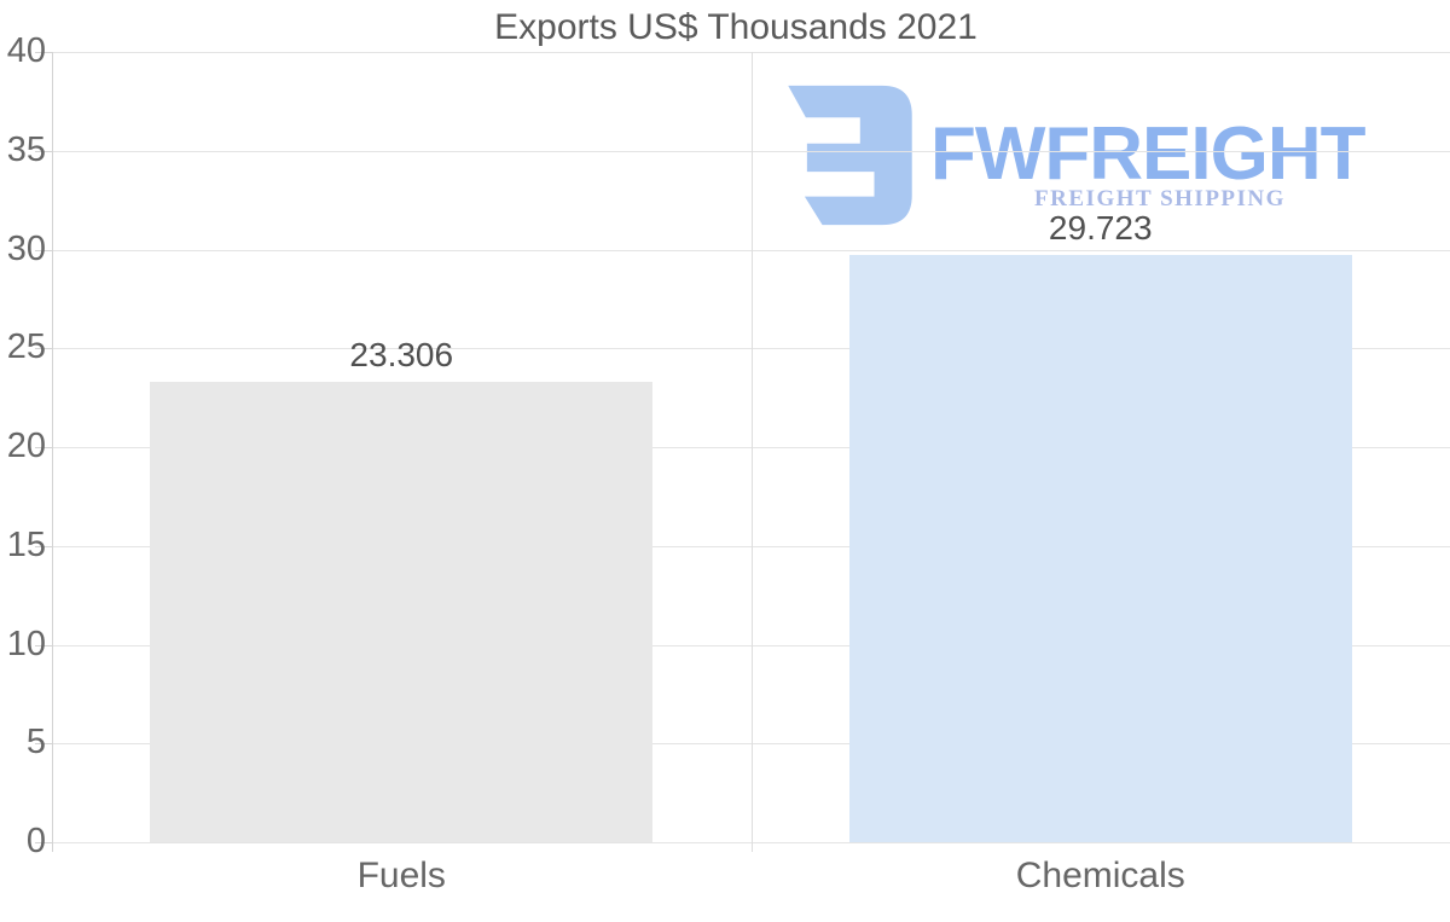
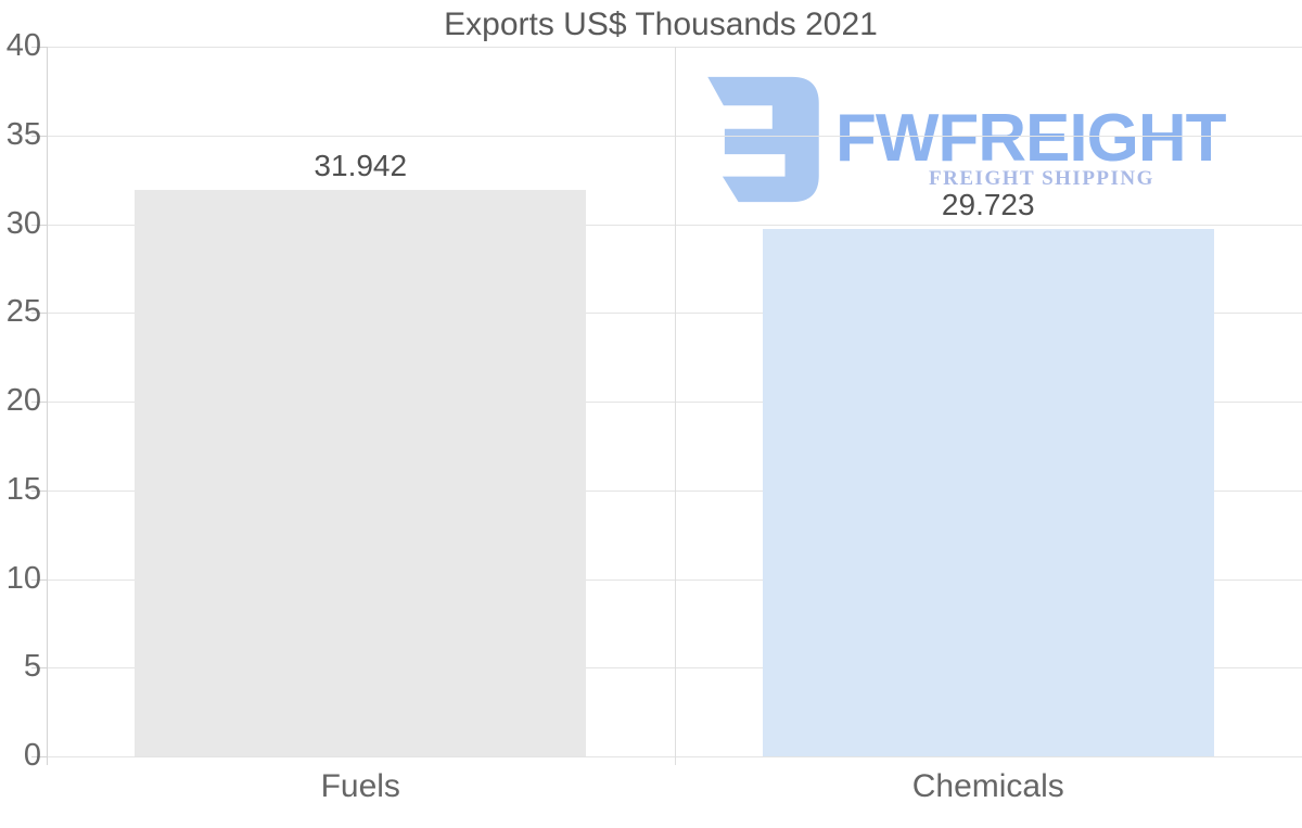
Fuels: 23.306 -> 31.942
